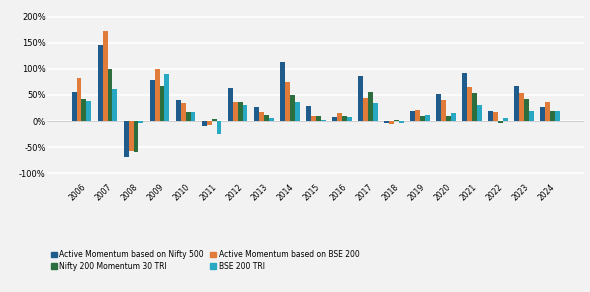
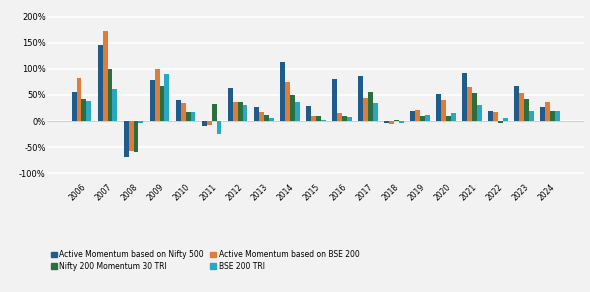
Nifty 200 Momentum 30 TRI/2011: 3% -> 32%
Active Momentum based on Nifty 500/2016: 8% -> 80%
